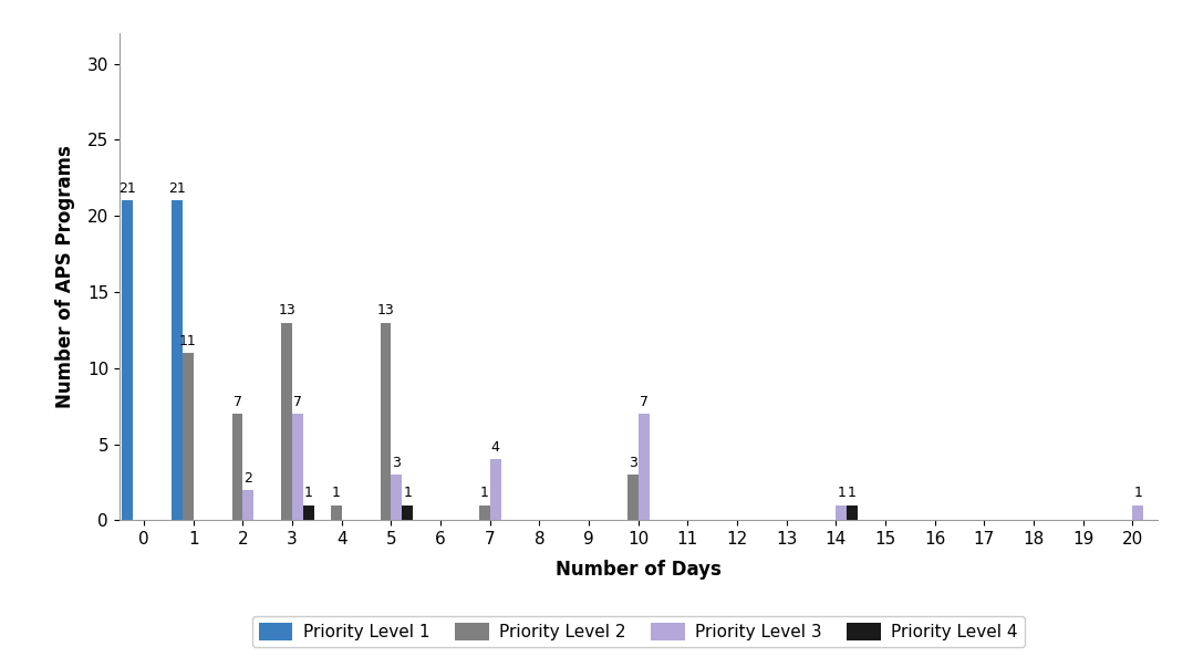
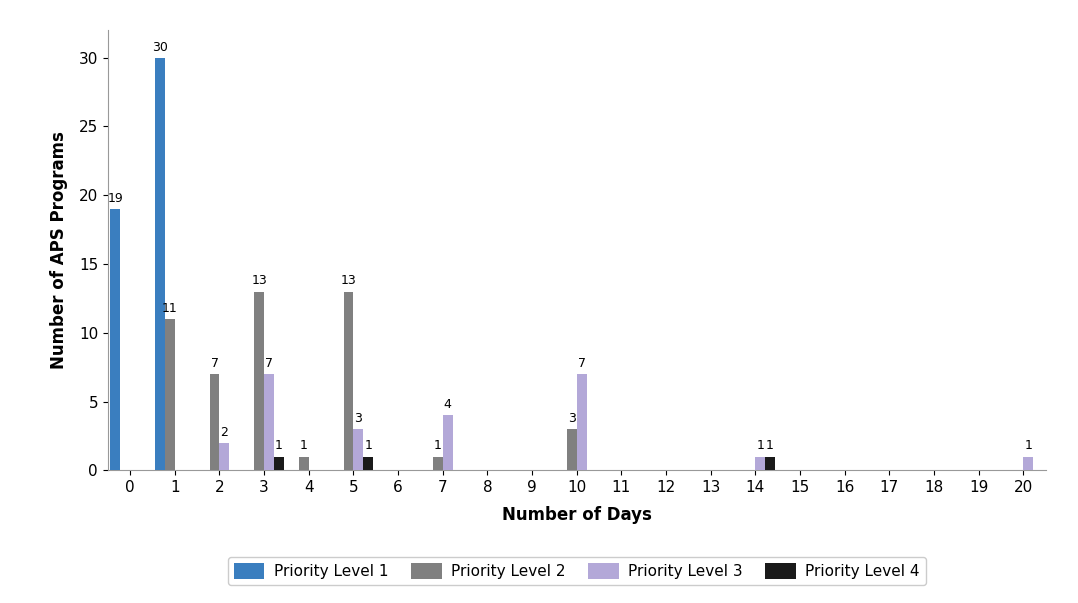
Priority Level 1/0: 21 -> 19
Priority Level 1/1: 21 -> 30
